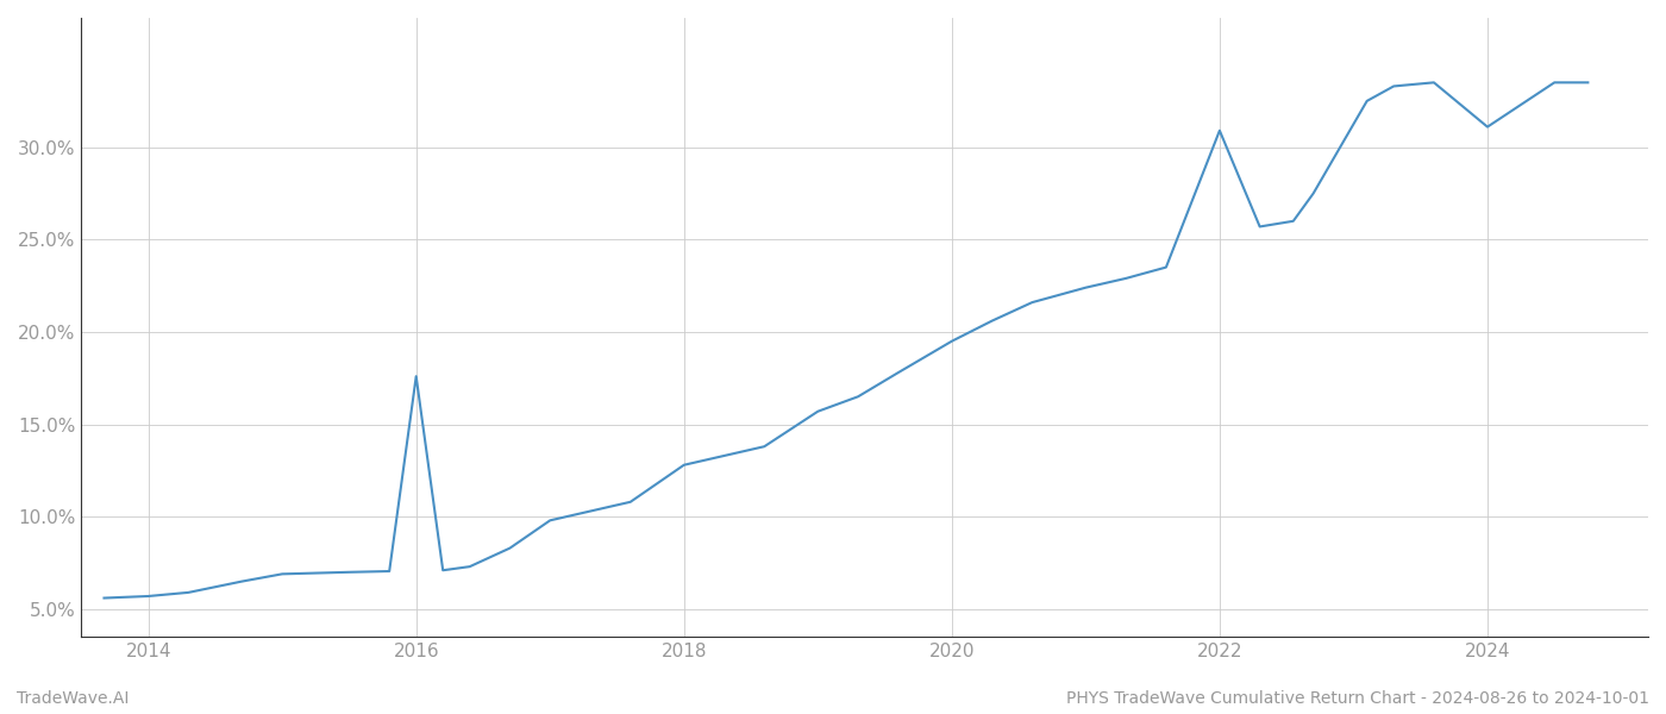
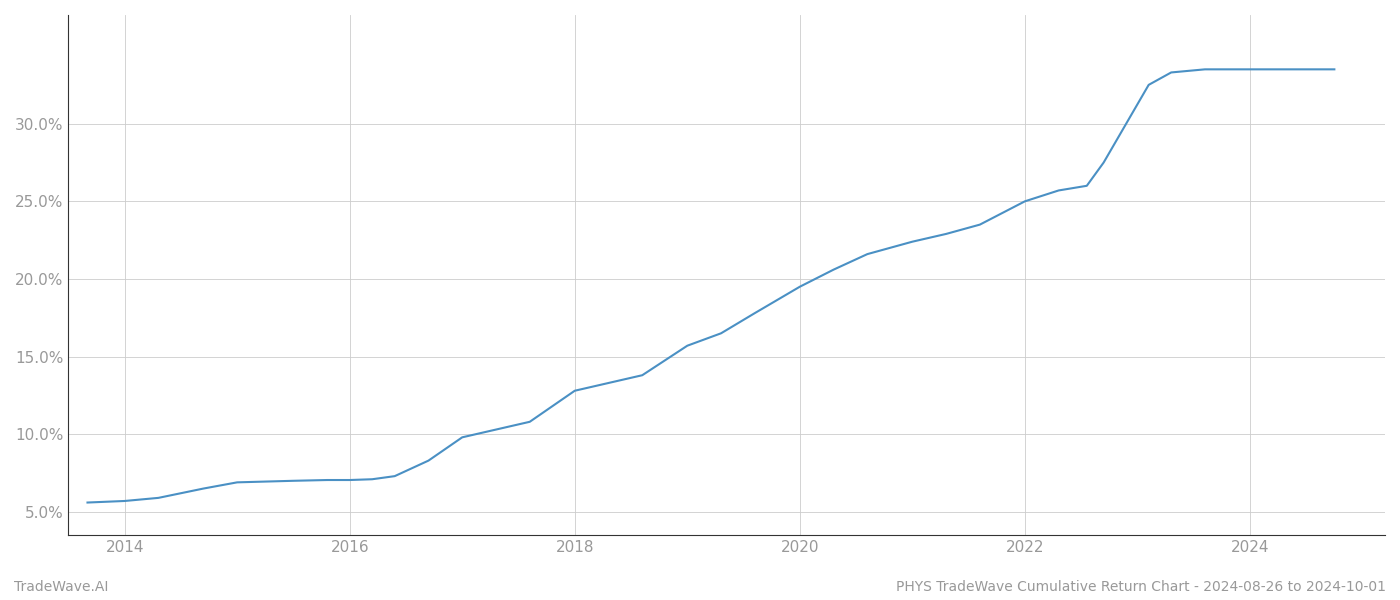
2016: 17.6% -> 7.0%
2022: 30.9% -> 25.0%
2024: 31.1% -> 33.5%
